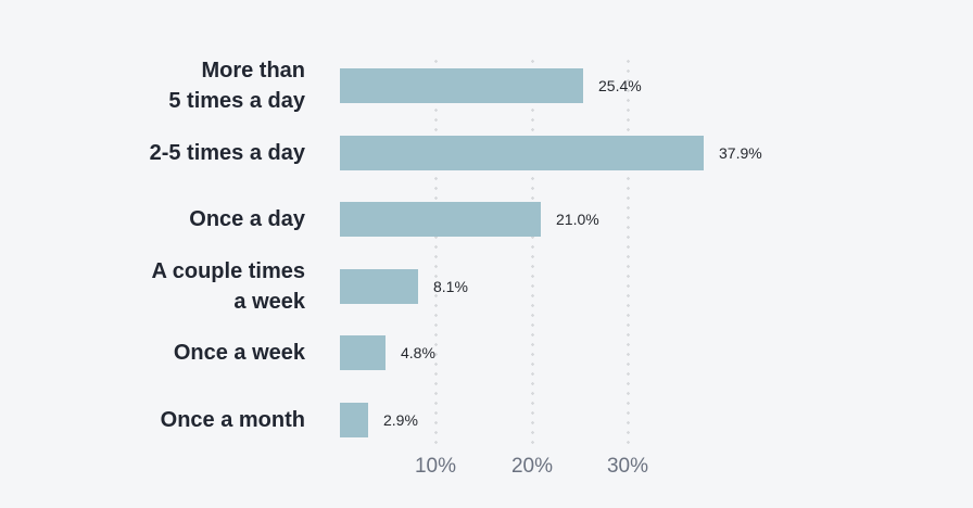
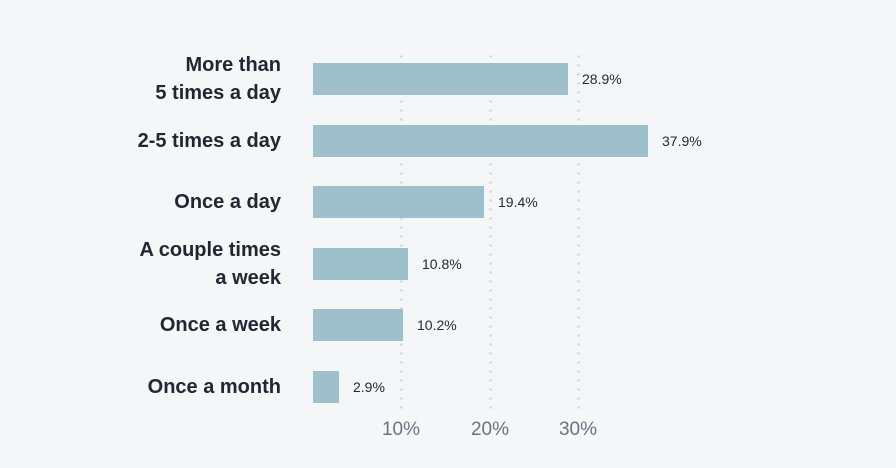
More than 5 times a day: 25.4% -> 28.9%
Once a day: 21.0% -> 19.4%
A couple times a week: 8.1% -> 10.8%
Once a week: 4.8% -> 10.2%
